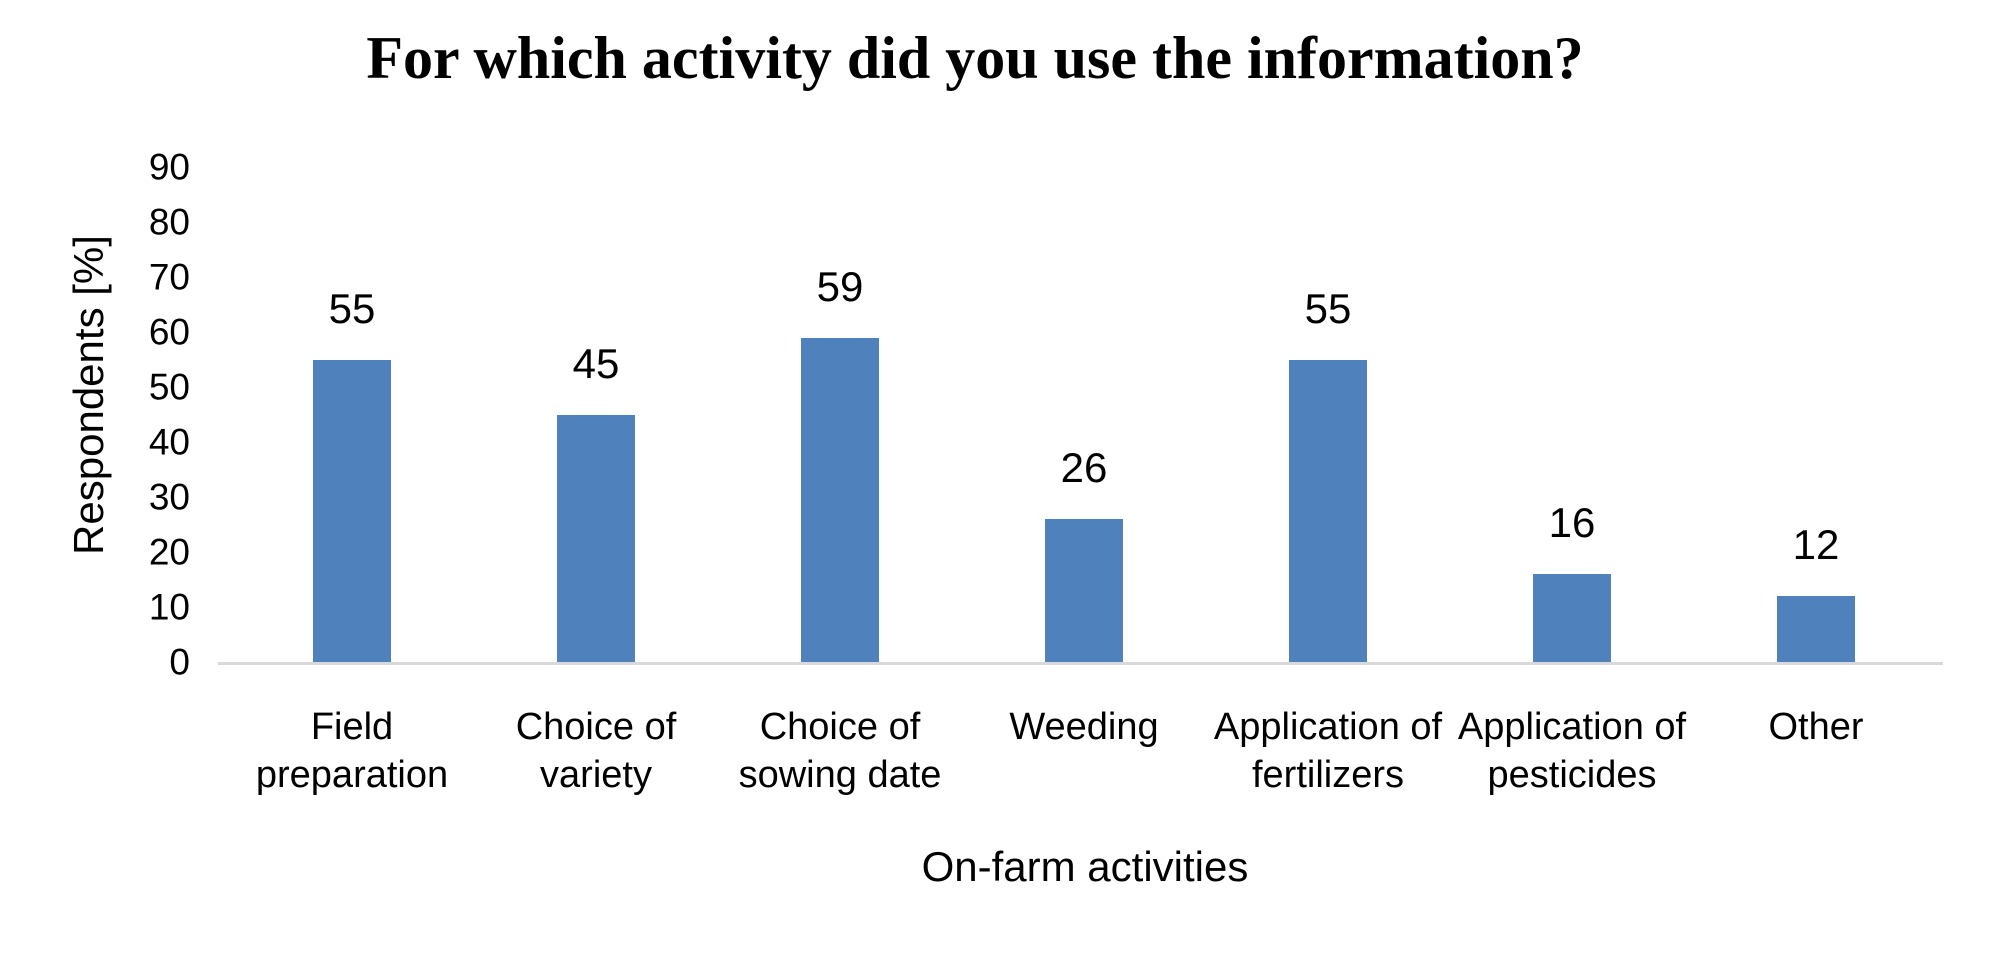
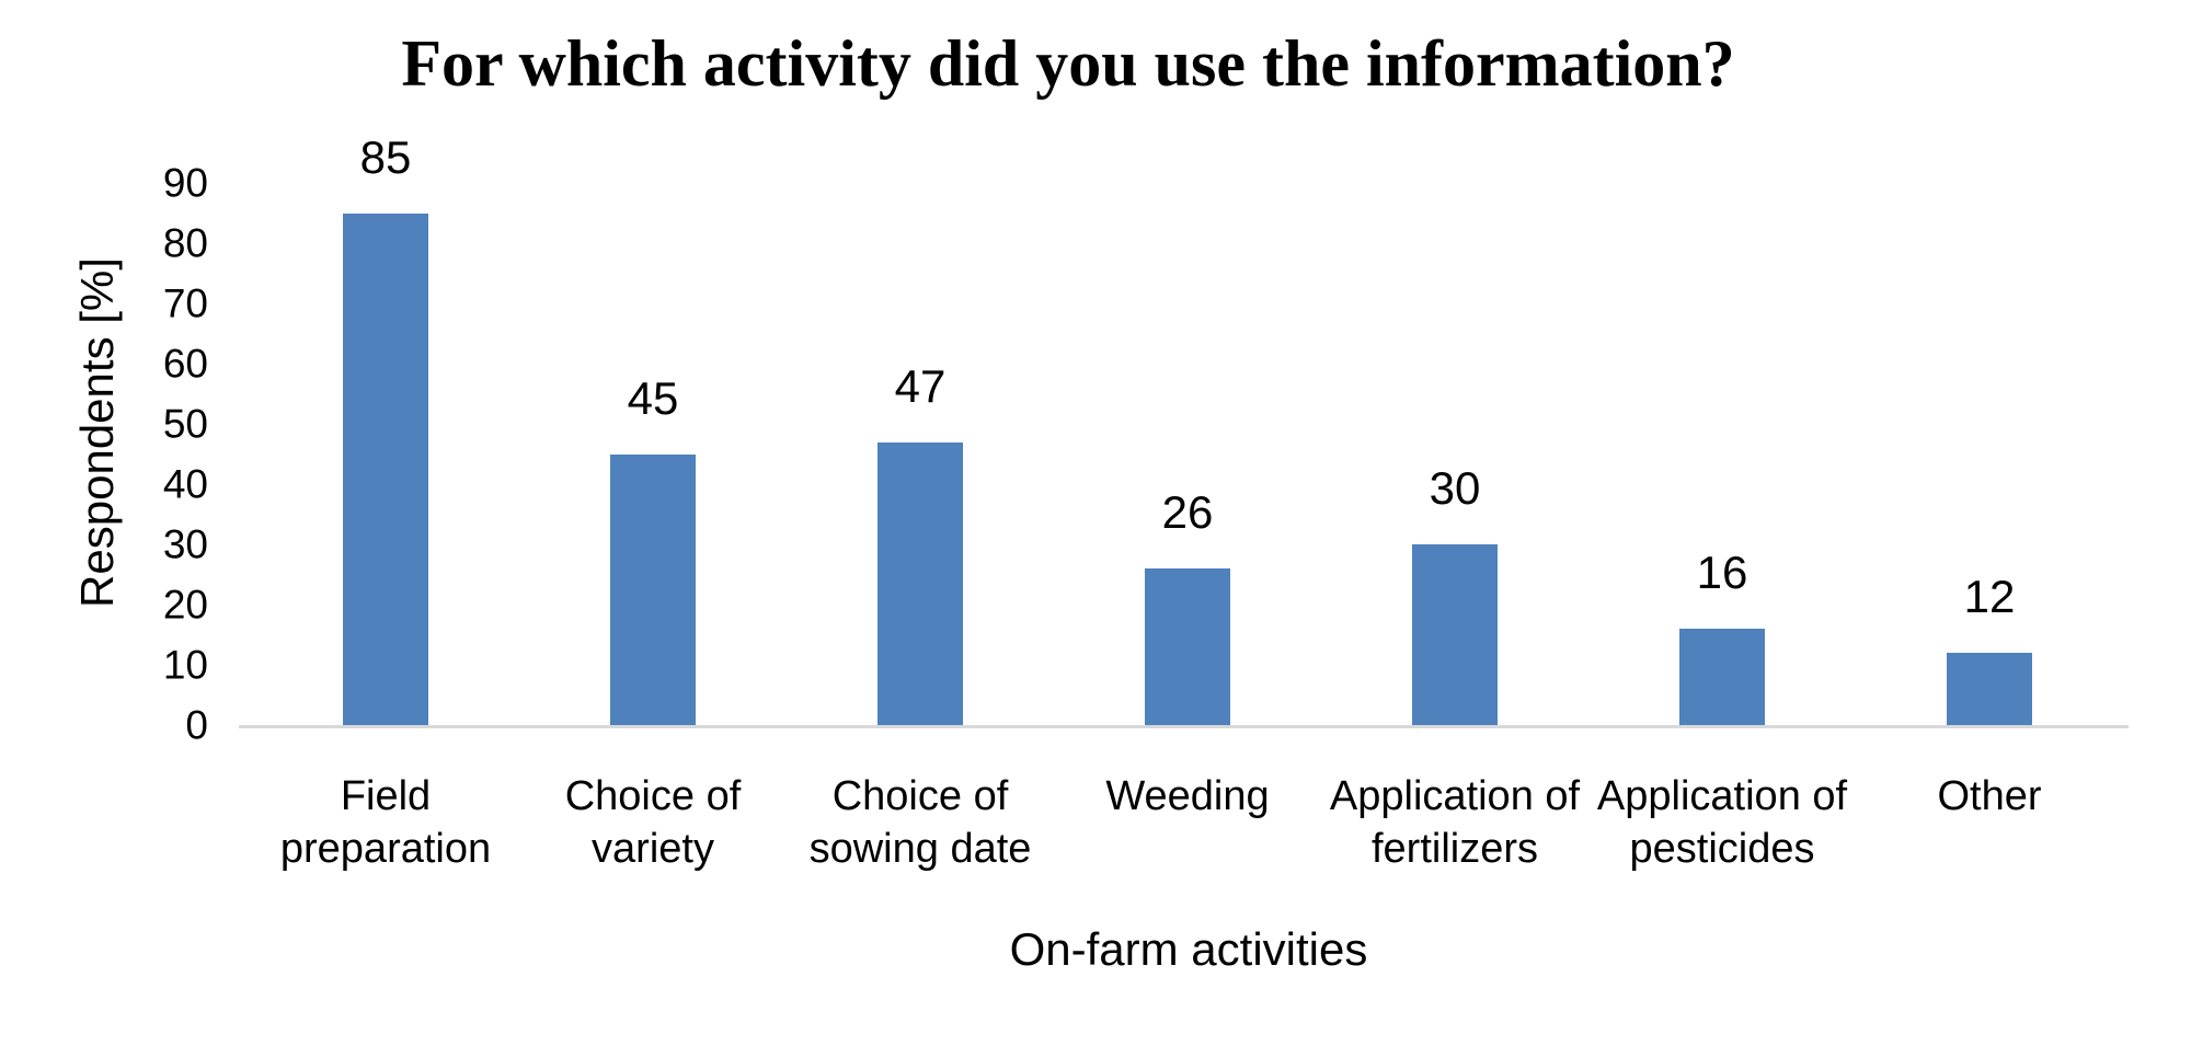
Field preparation: 55 -> 85
Choice of sowing date: 59 -> 47
Application of fertilizers: 55 -> 30
